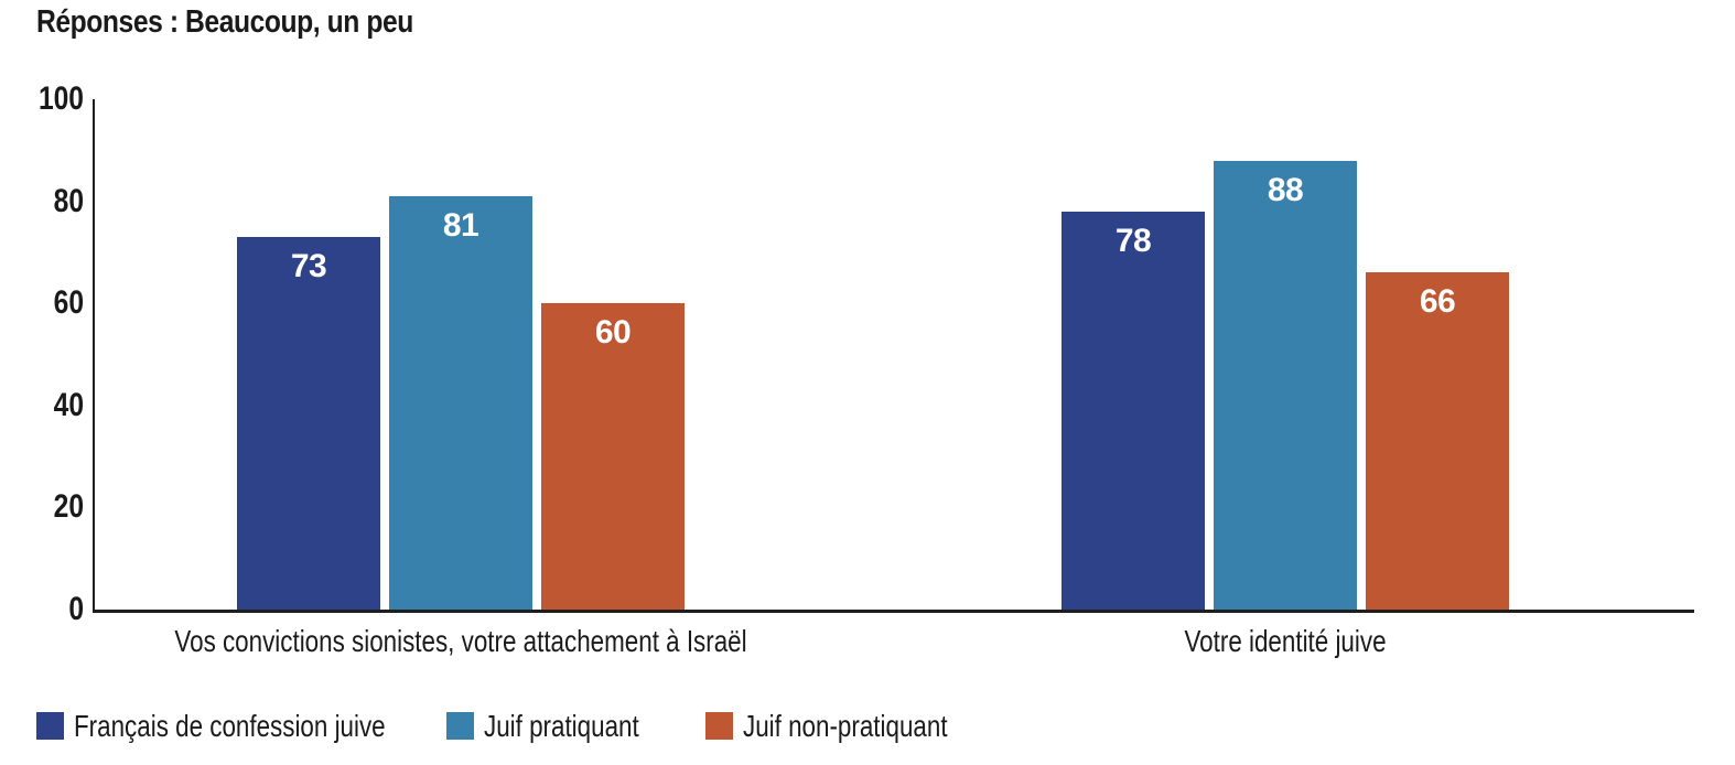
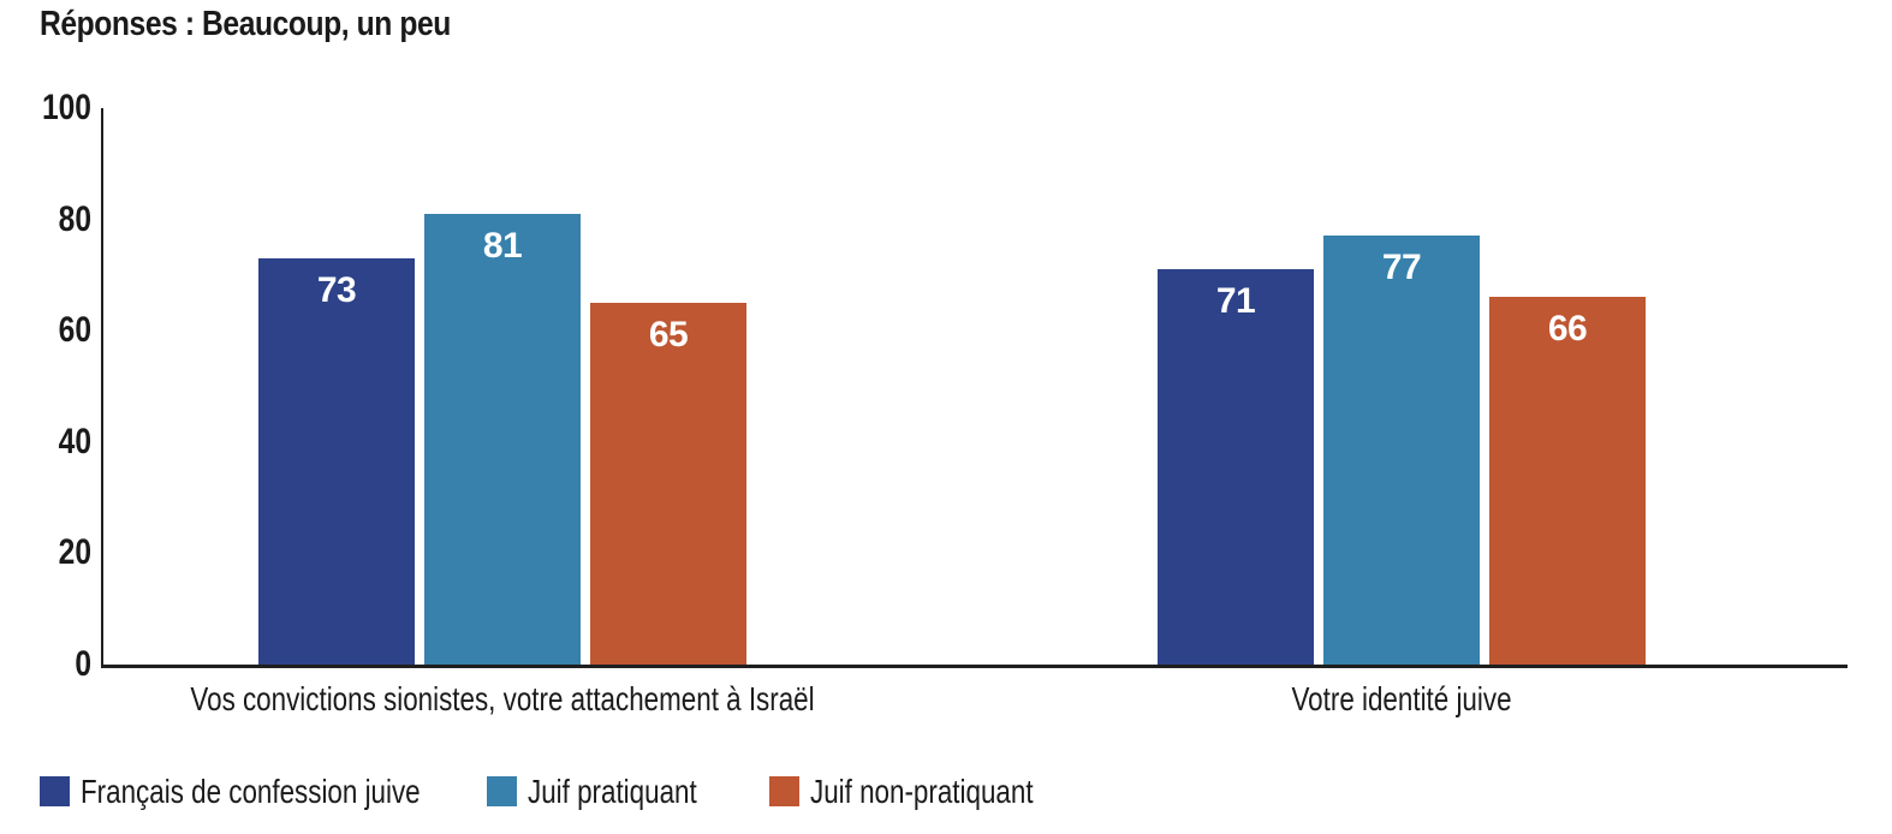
Juif non-pratiquant/Vos convictions sionistes, votre attachement à Israël: 60 -> 65
Français de confession juive/Votre identité juive: 78 -> 71
Juif pratiquant/Votre identité juive: 88 -> 77
